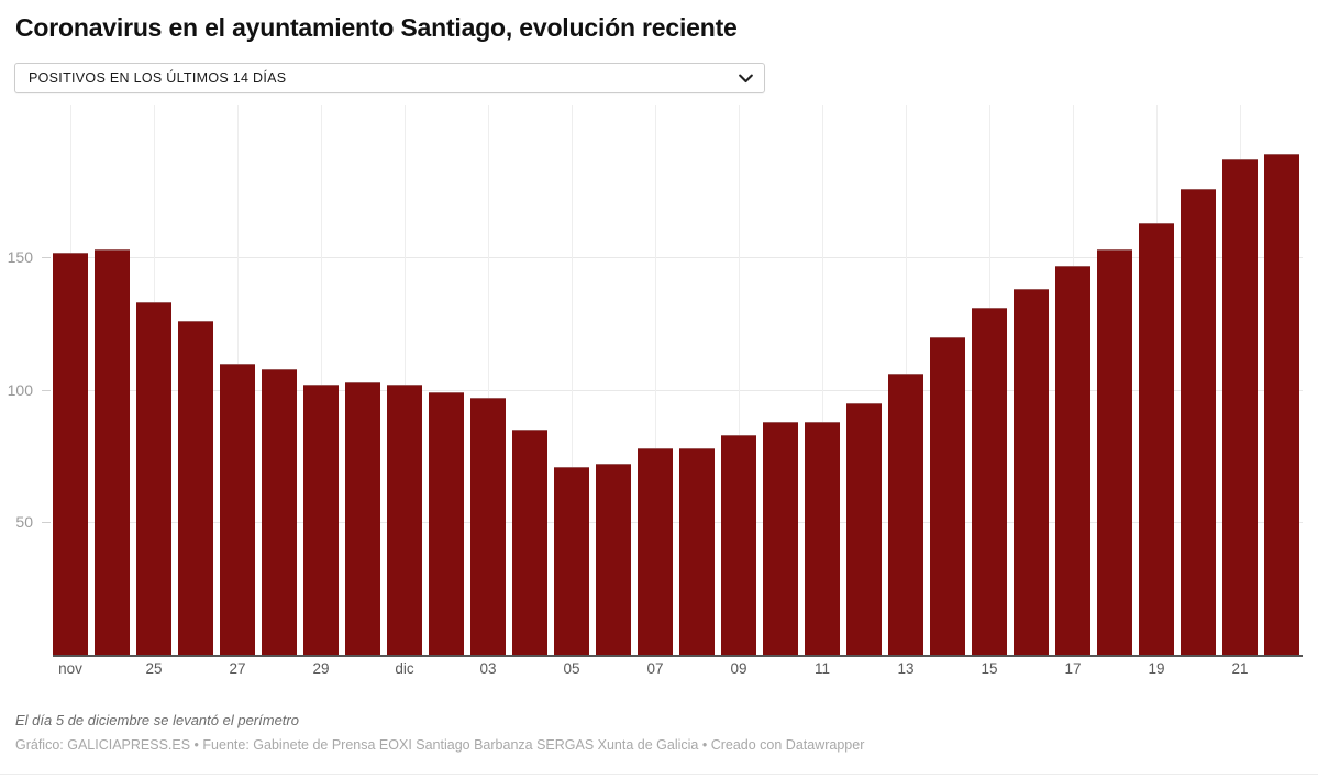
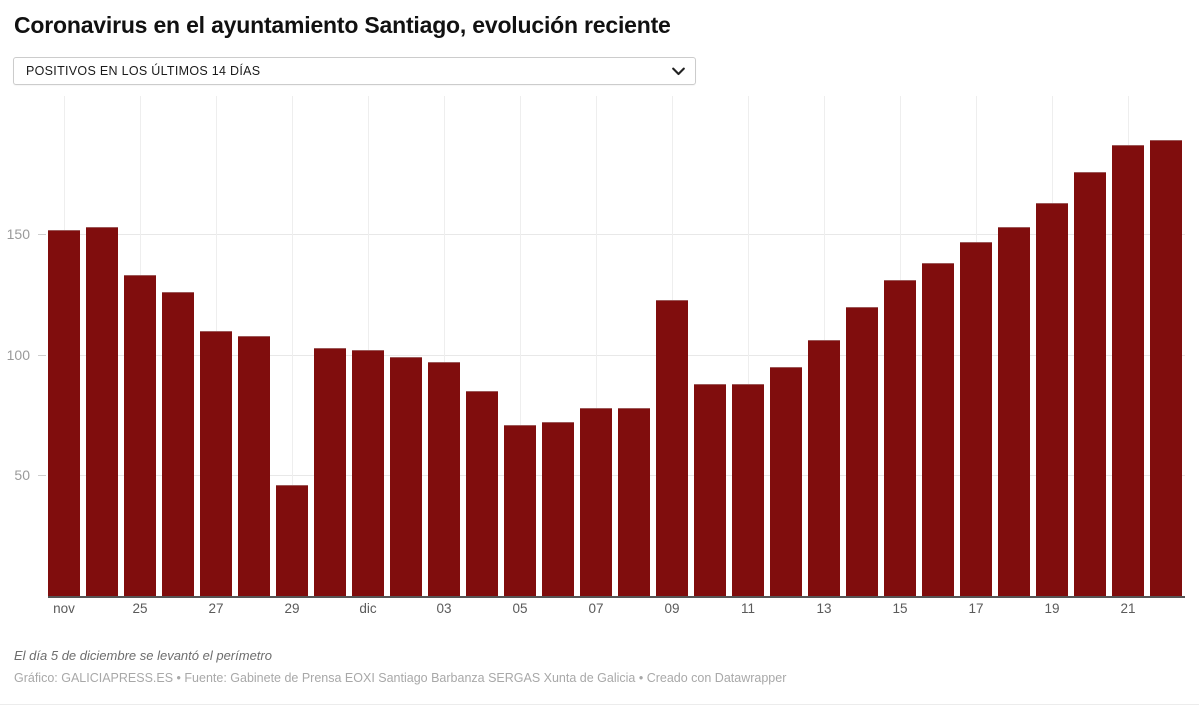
29: 102 -> 46
09: 83 -> 123
